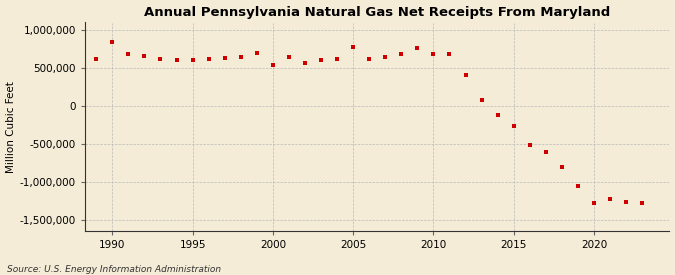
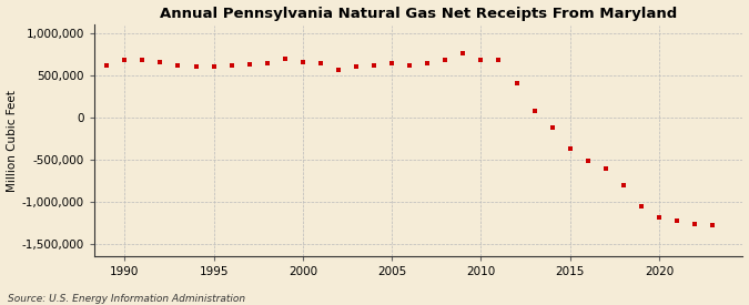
1990: 840,000 -> 680,000
2000: 540,000 -> 660,000
2005: 780,000 -> 640,000
2015: -260,000 -> -370,000
2020: -1,280,000 -> -1,180,000
